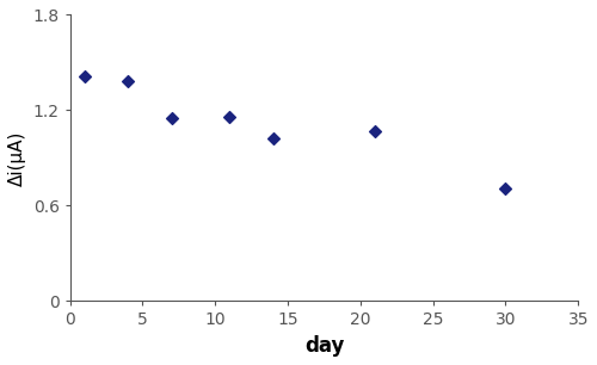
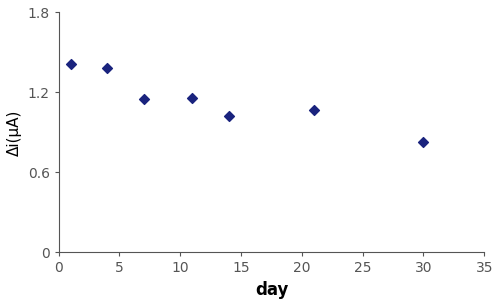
30: 0.71 -> 0.83
